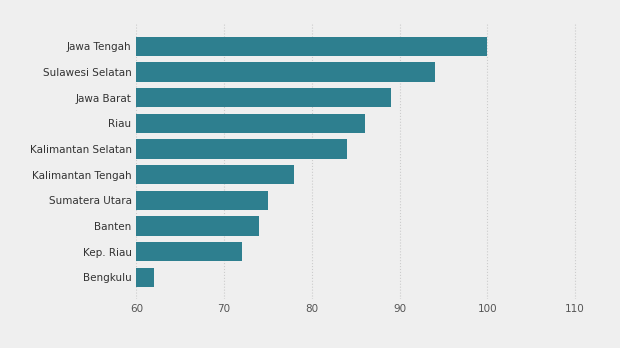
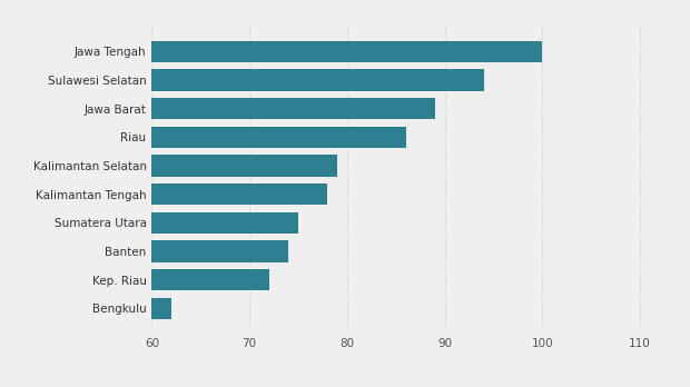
Kalimantan Selatan: 84 -> 79
